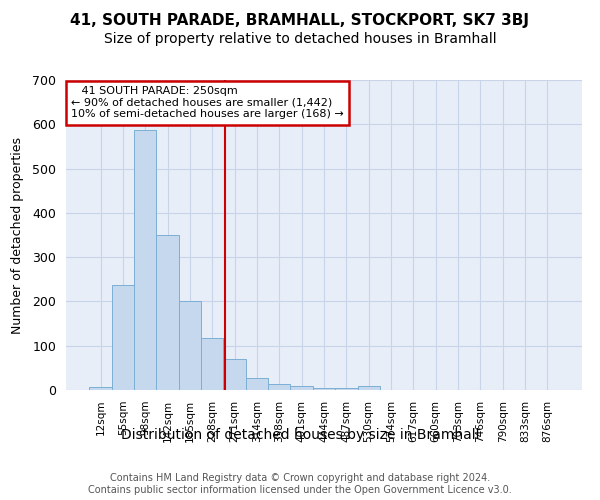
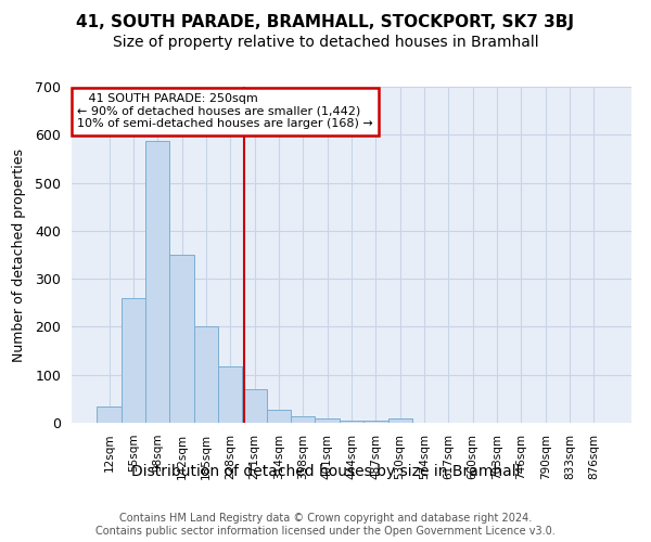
12sqm: 7 -> 35
55sqm: 236 -> 260
